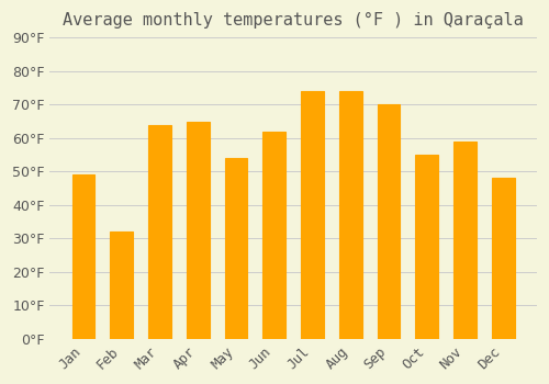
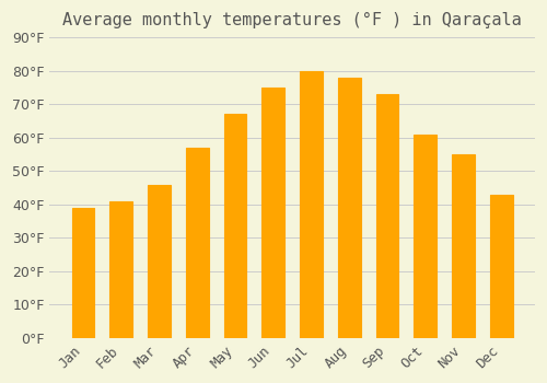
Jan: 49°F -> 39°F
Feb: 32°F -> 41°F
Mar: 64°F -> 46°F
Apr: 65°F -> 57°F
May: 54°F -> 67°F
Jun: 62°F -> 75°F
Jul: 74°F -> 80°F
Aug: 74°F -> 78°F
Sep: 70°F -> 73°F
Oct: 55°F -> 61°F
Nov: 59°F -> 55°F
Dec: 48°F -> 43°F
